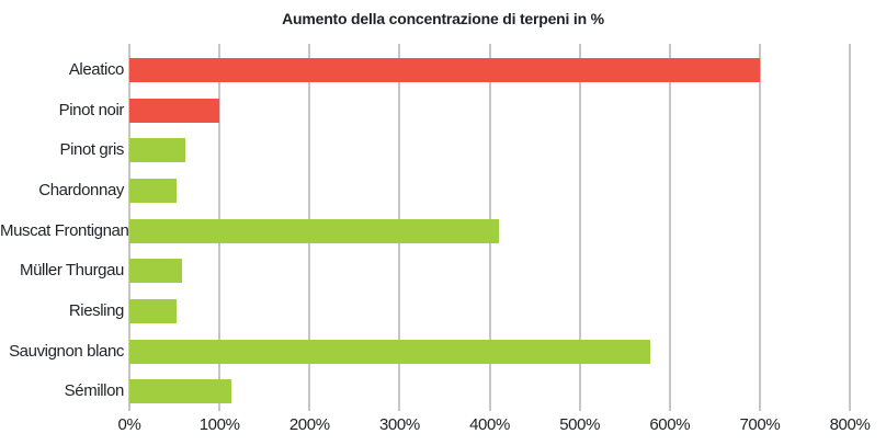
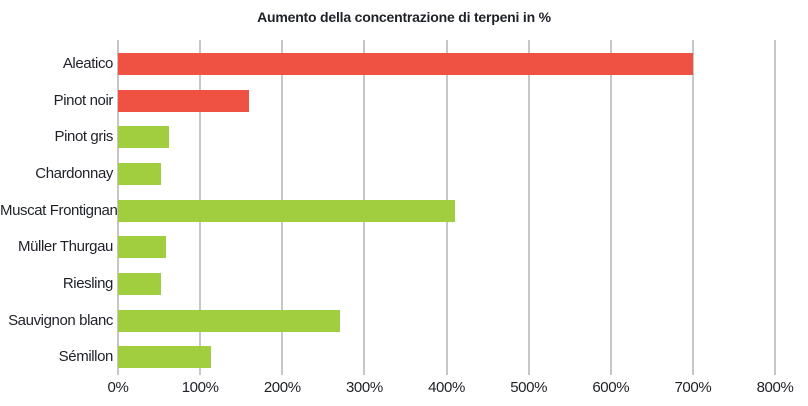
Pinot noir: 100% -> 160%
Sauvignon blanc: 580% -> 270%
